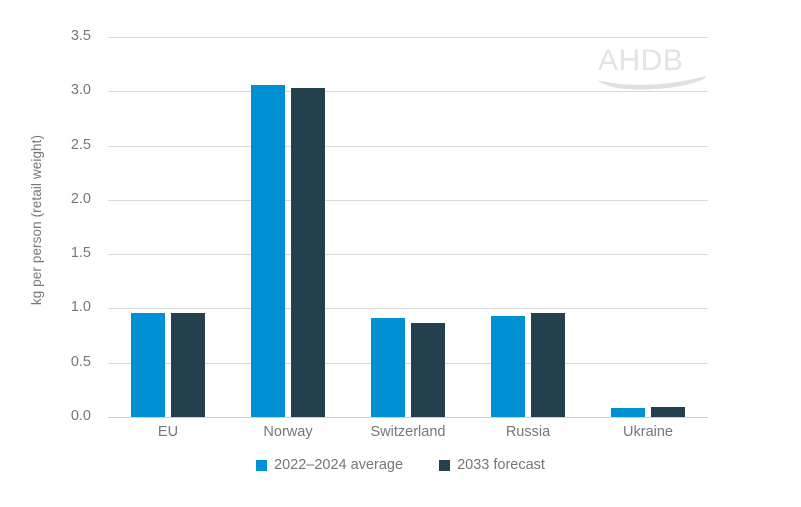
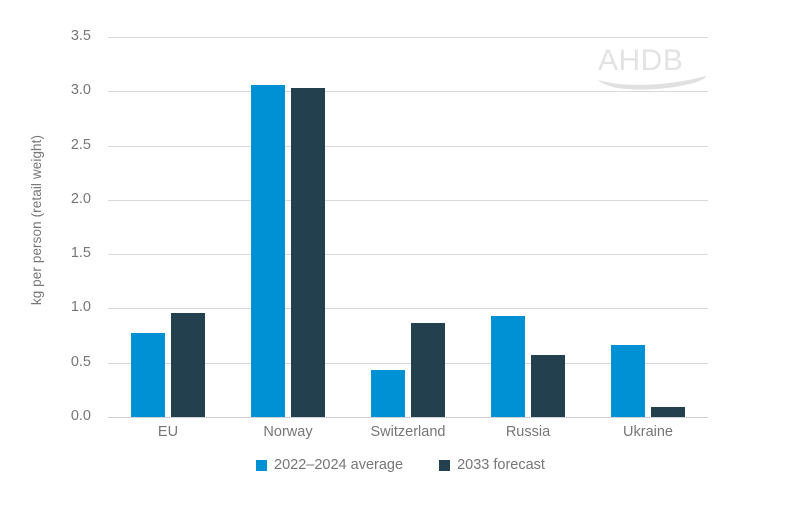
2022–2024 average/EU: 0.96 -> 0.77
2022–2024 average/Switzerland: 0.91 -> 0.43
2033 forecast/Russia: 0.96 -> 0.57
2022–2024 average/Ukraine: 0.08 -> 0.66
